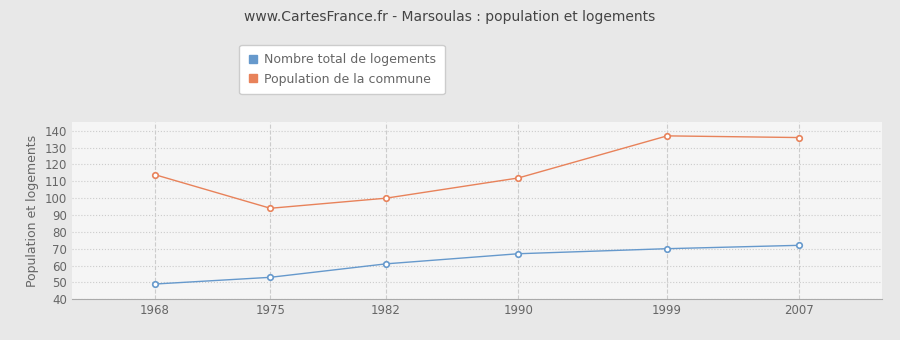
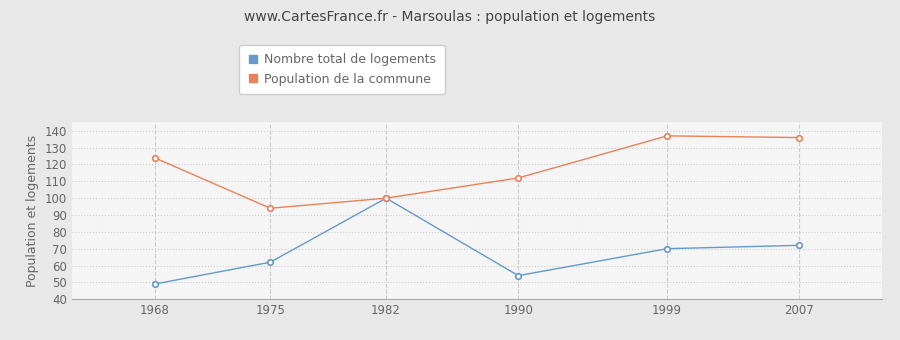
Population de la commune/1968: 114 -> 124
Nombre total de logements/1975: 53 -> 62
Nombre total de logements/1982: 61 -> 100
Nombre total de logements/1990: 67 -> 54
